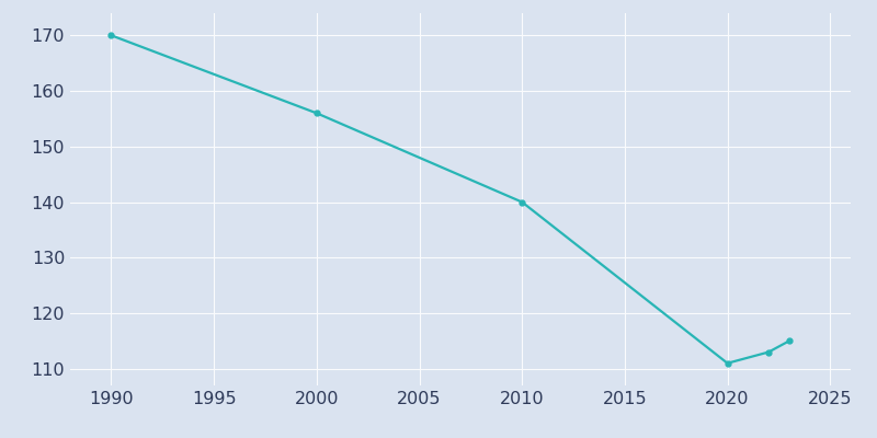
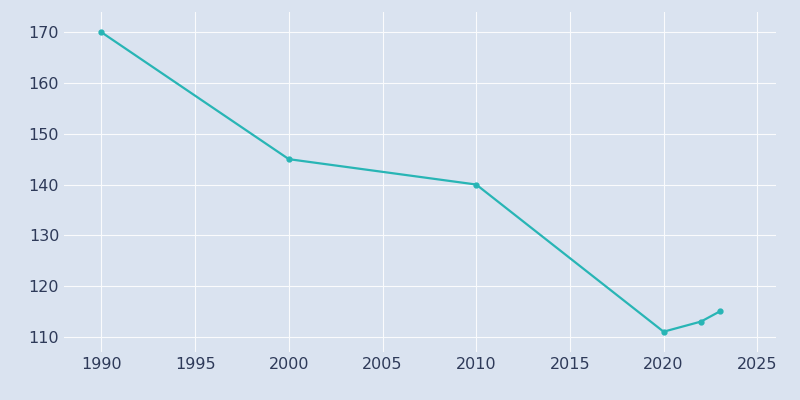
2000: 156 -> 145
